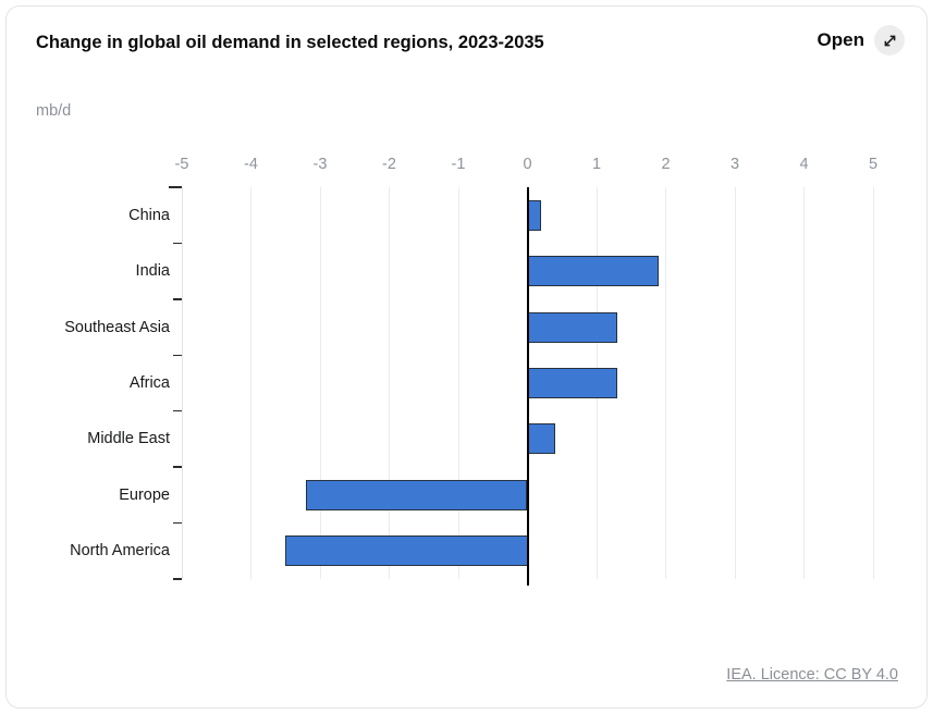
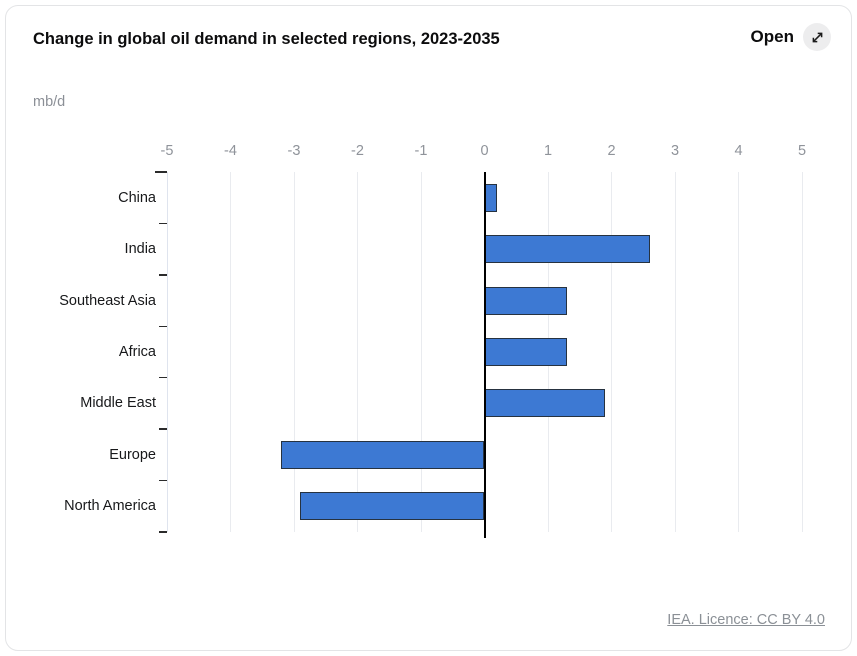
India: 1.9 -> 2.6
Middle East: 0.4 -> 1.9
North America: -3.5 -> -2.9
